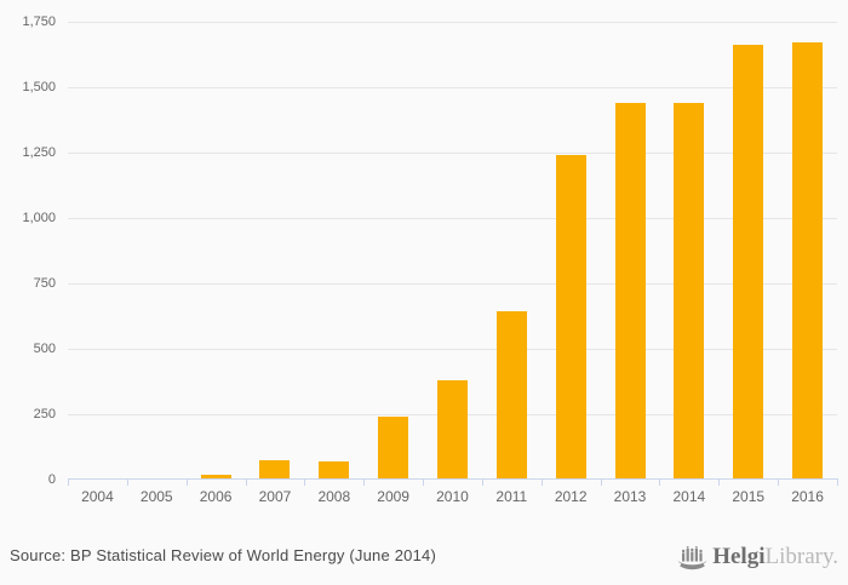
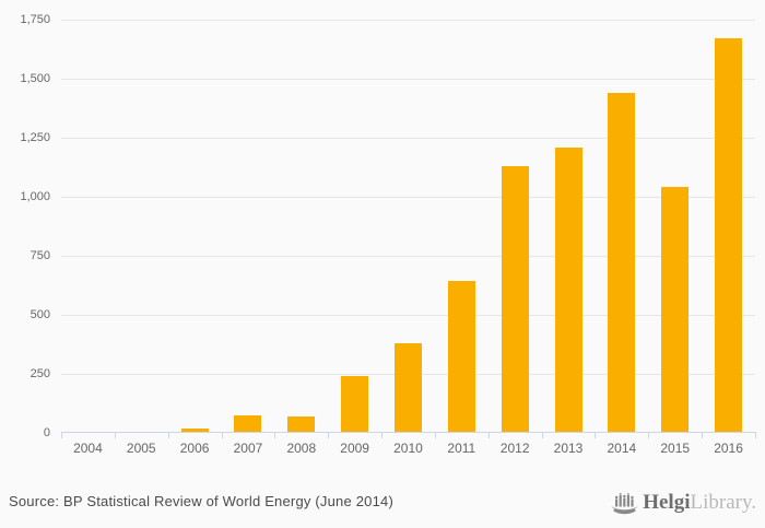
2012: 1240 -> 1130
2013: 1440 -> 1210
2015: 1660 -> 1040
